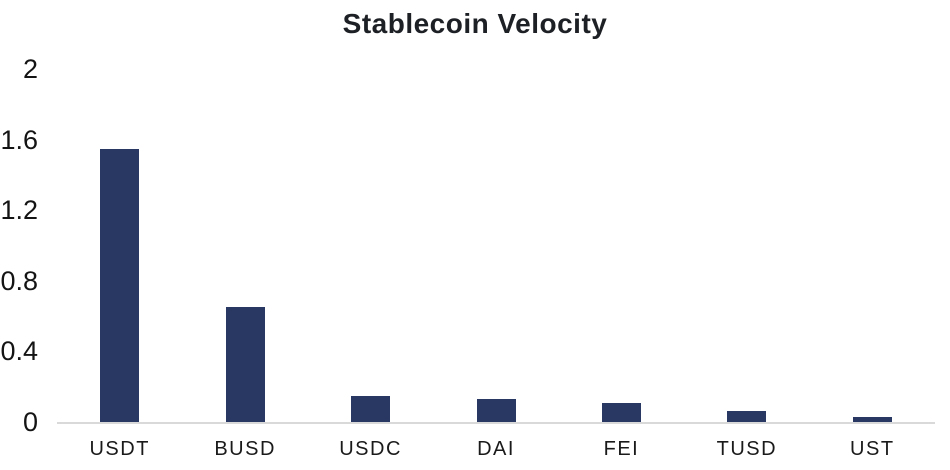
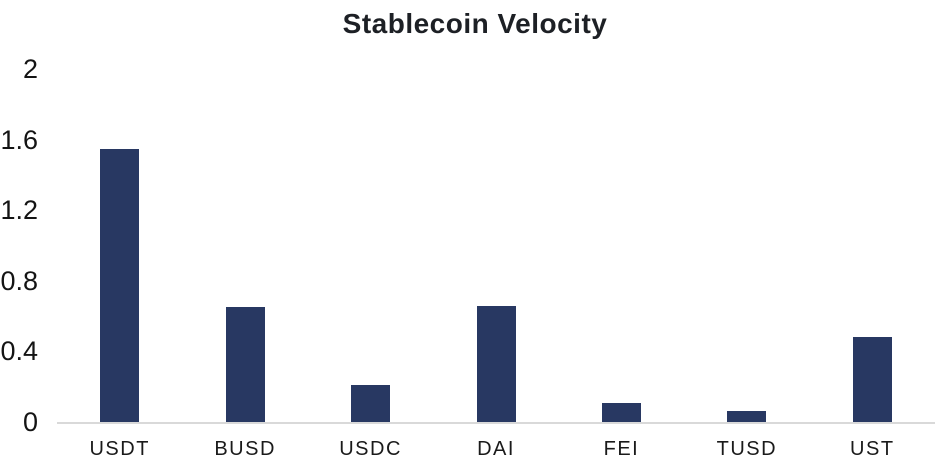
USDC: 0.15 -> 0.21
DAI: 0.13 -> 0.66
UST: 0.03 -> 0.48
